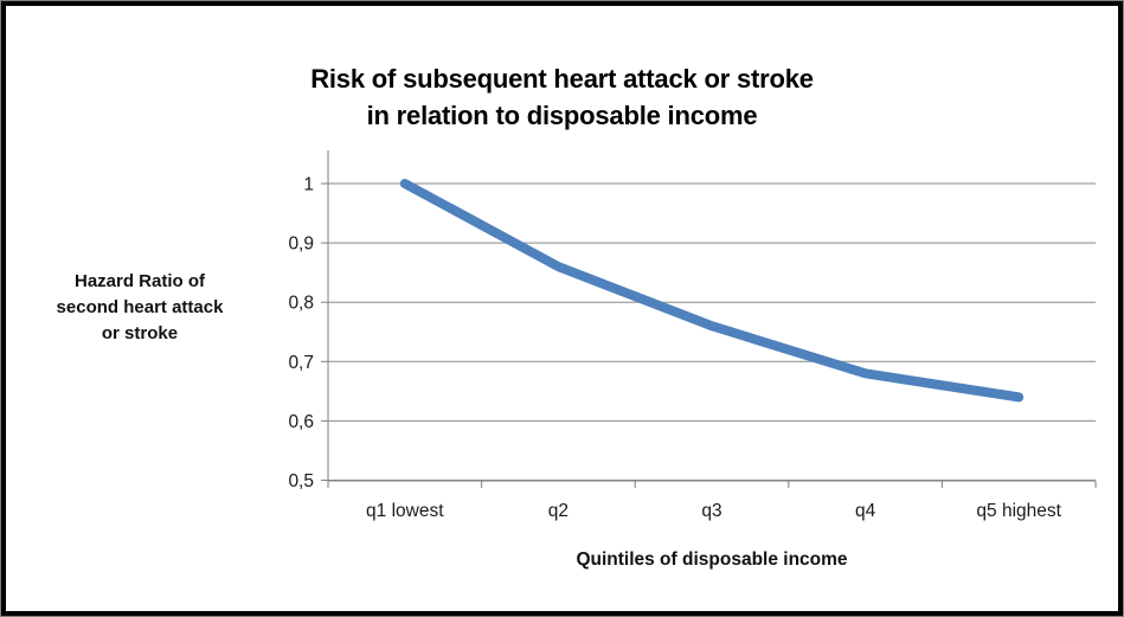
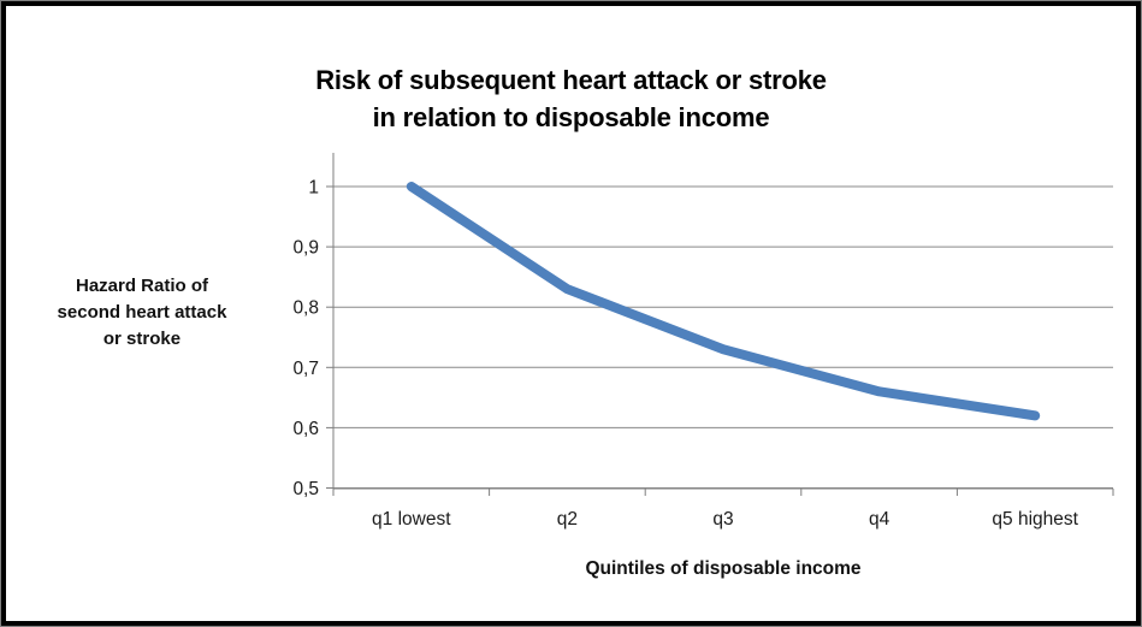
q2: 0,86 -> 0,83
q3: 0,76 -> 0,73
q4: 0,68 -> 0,66
q5 highest: 0,64 -> 0,62
